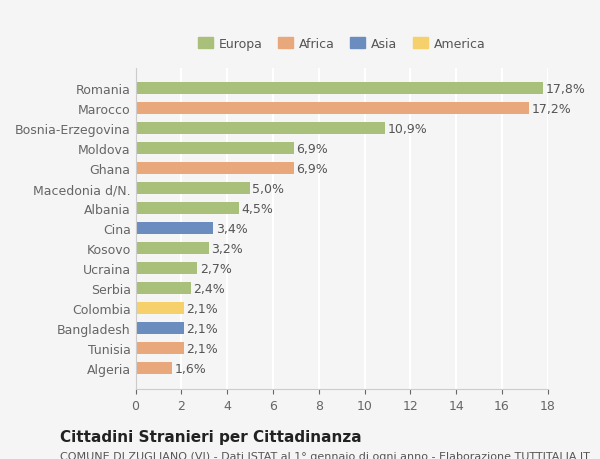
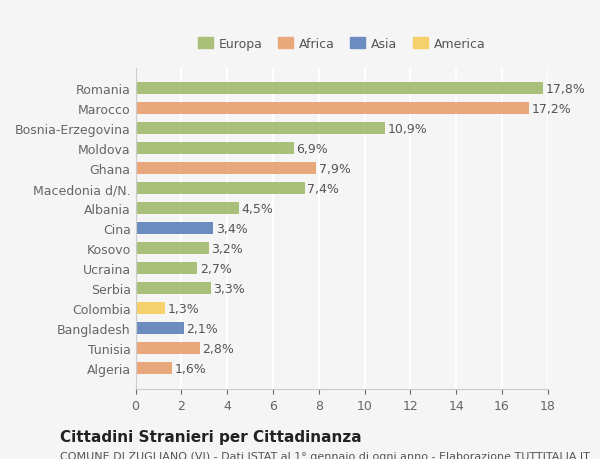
Ghana: 6,9% -> 7,9%
Macedonia d/N.: 5,0% -> 7,4%
Serbia: 2,4% -> 3,3%
Colombia: 2,1% -> 1,3%
Tunisia: 2,1% -> 2,8%
